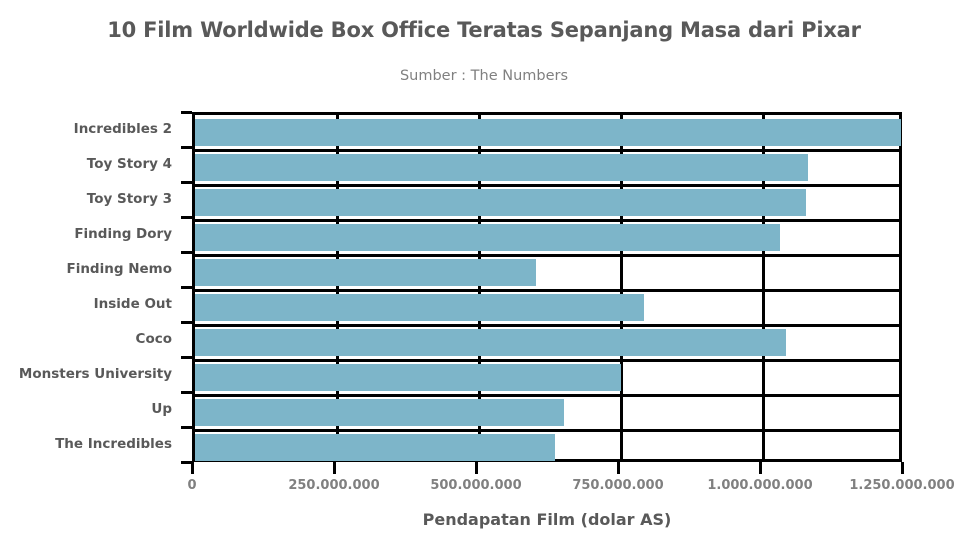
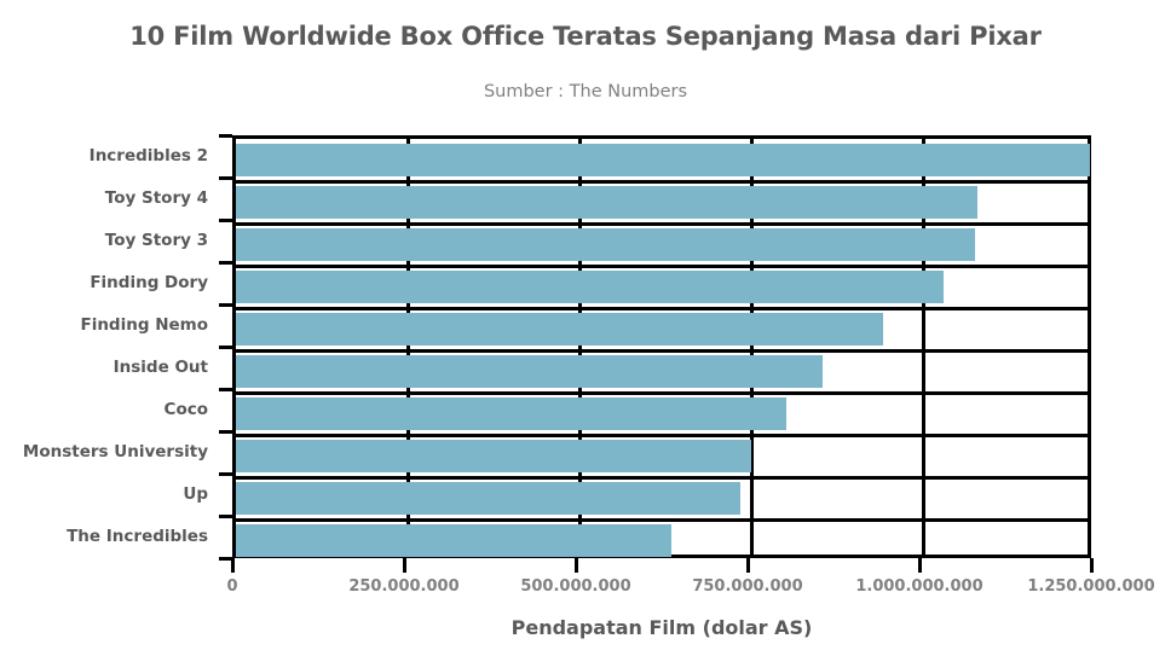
Finding Nemo: 600000000 -> 940000000
Inside Out: 790000000 -> 850000000
Coco: 1040000000 -> 800000000
Up: 650000000 -> 740000000
